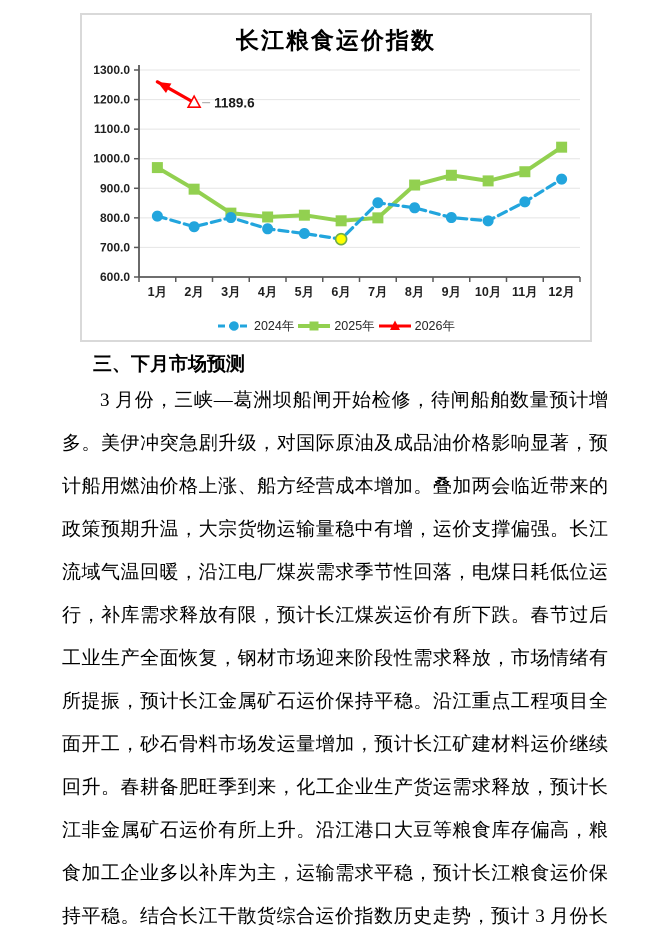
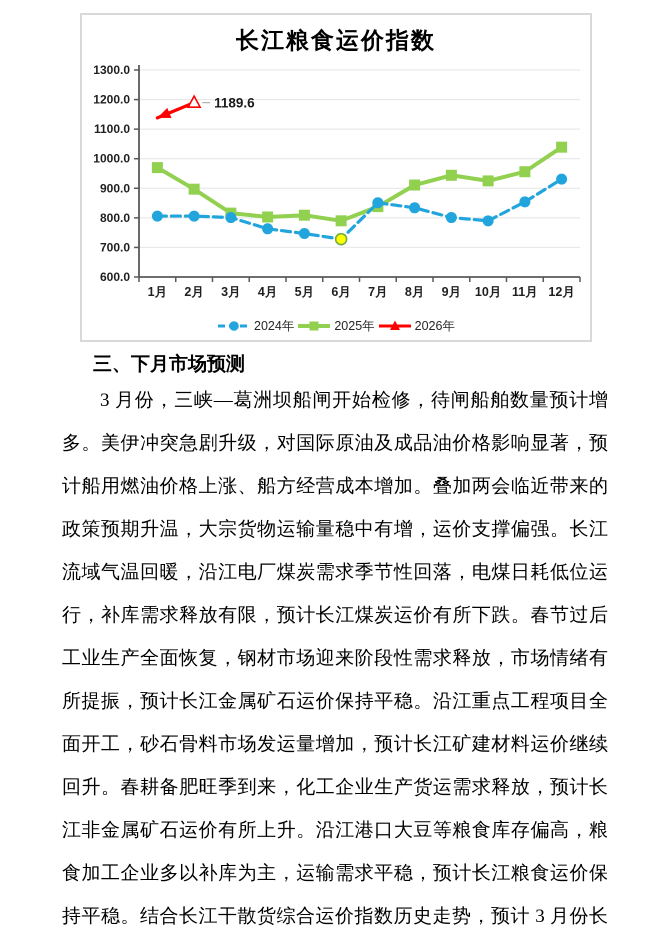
2026年/1月: 1260 -> 1140
2024年/2月: 770 -> 810
2025年/7月: 800 -> 840
